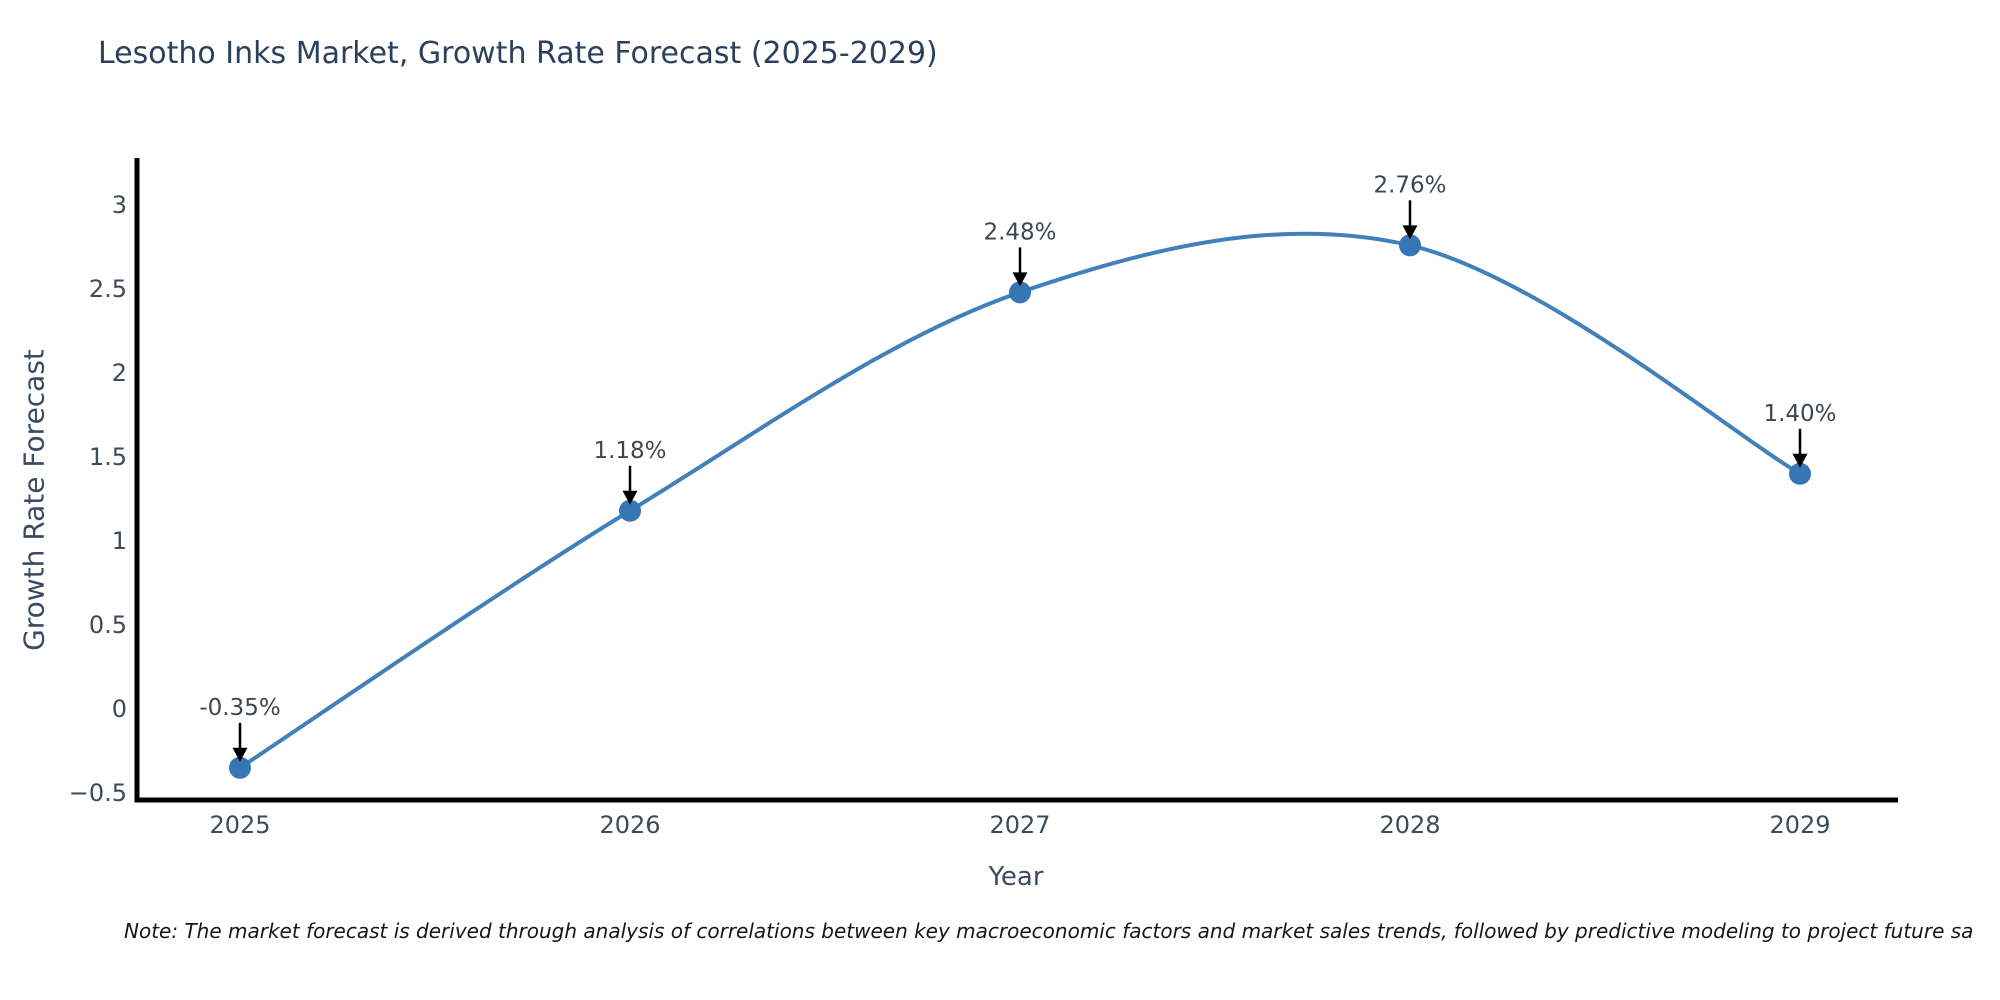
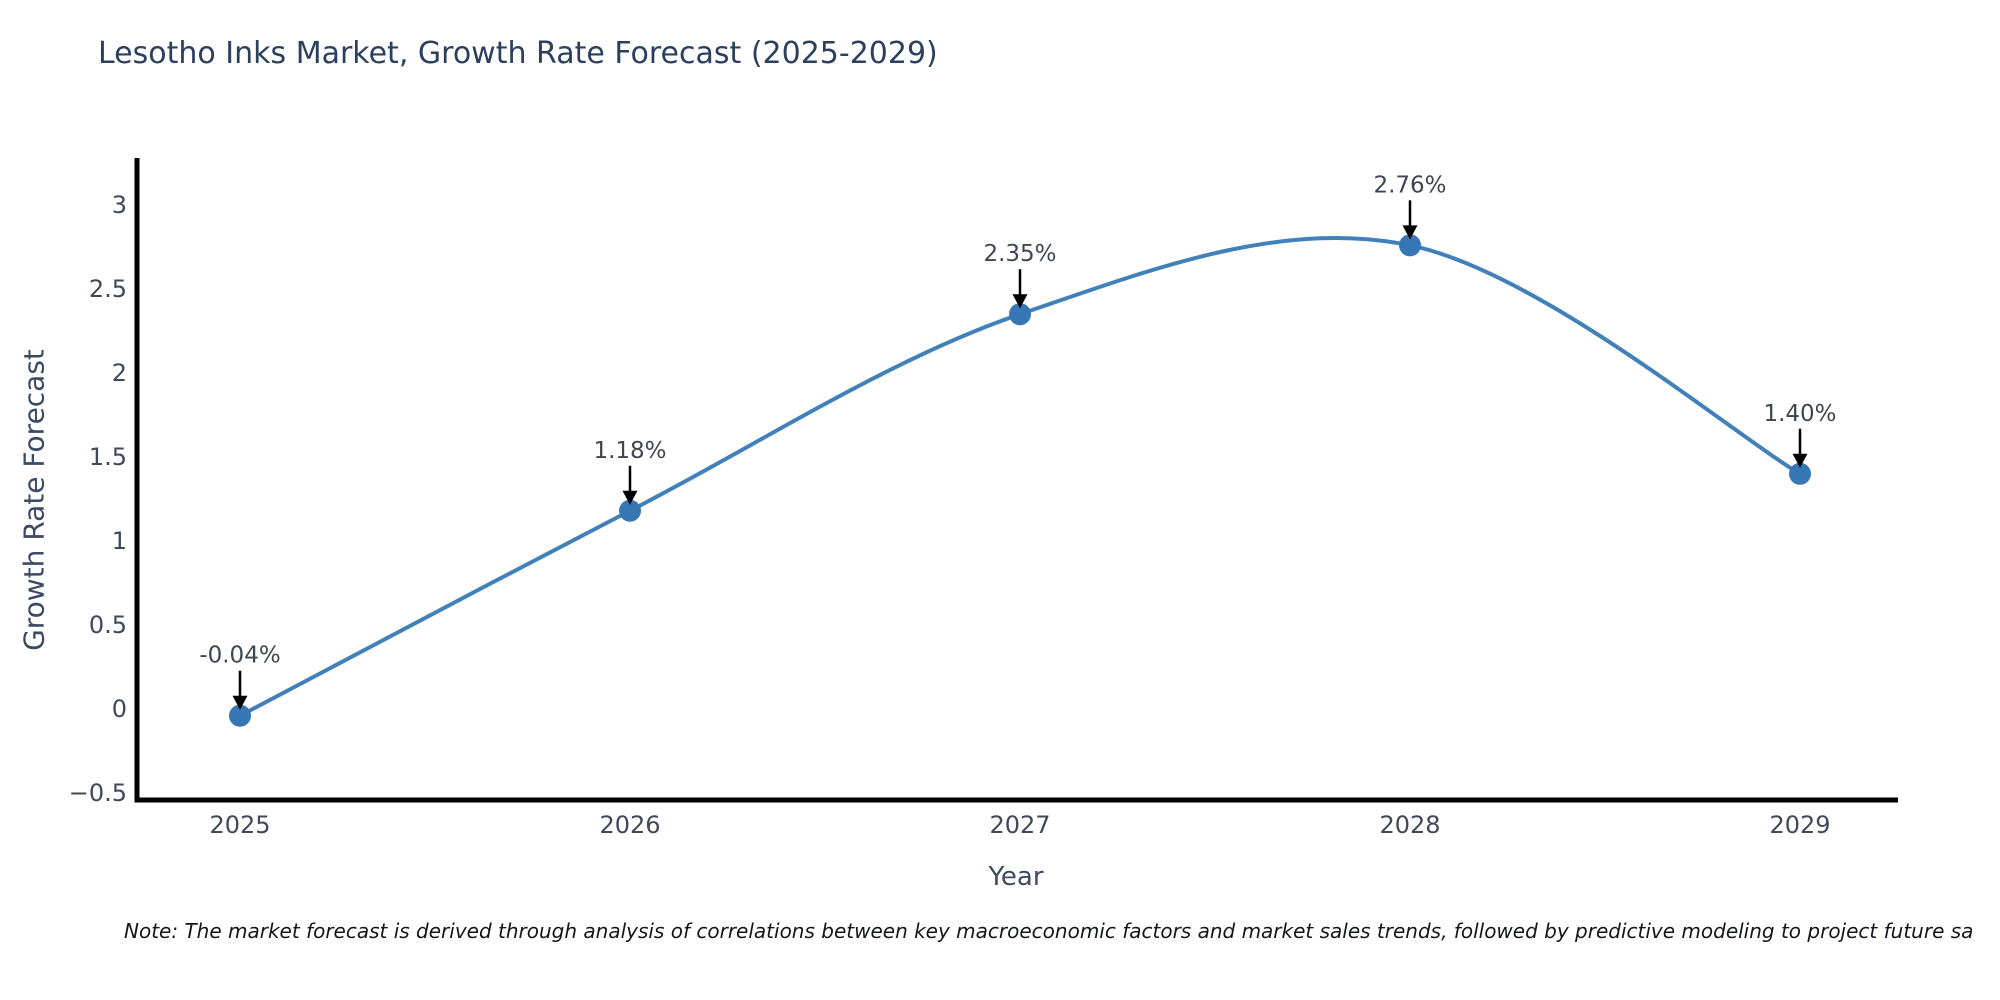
2025: -0.35% -> -0.04%
2027: 2.48% -> 2.35%
